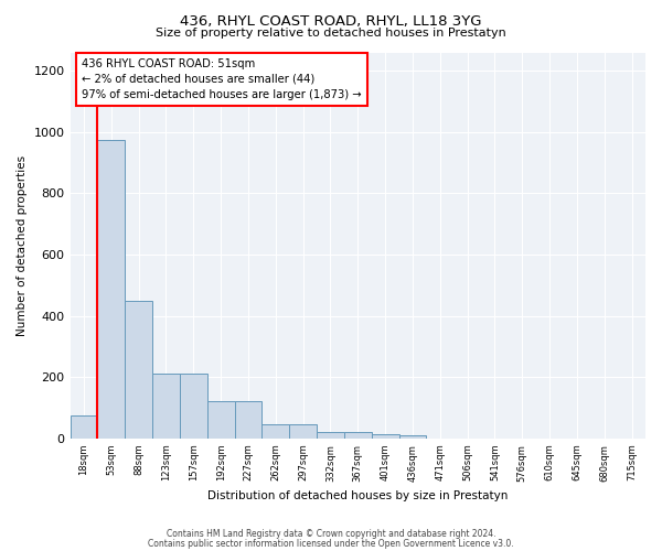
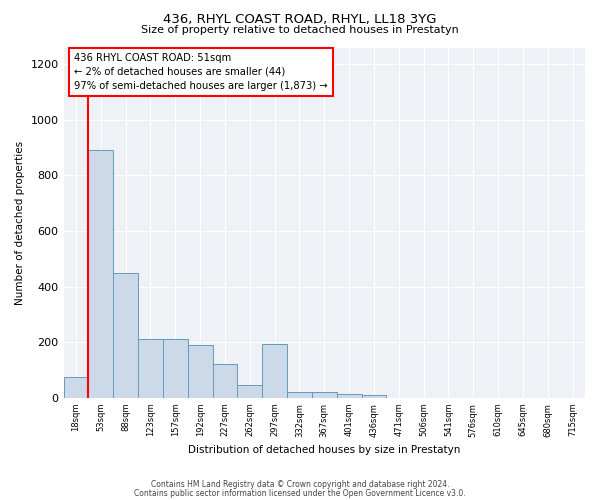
53sqm: 975 -> 890
192sqm: 120 -> 190
297sqm: 45 -> 195
